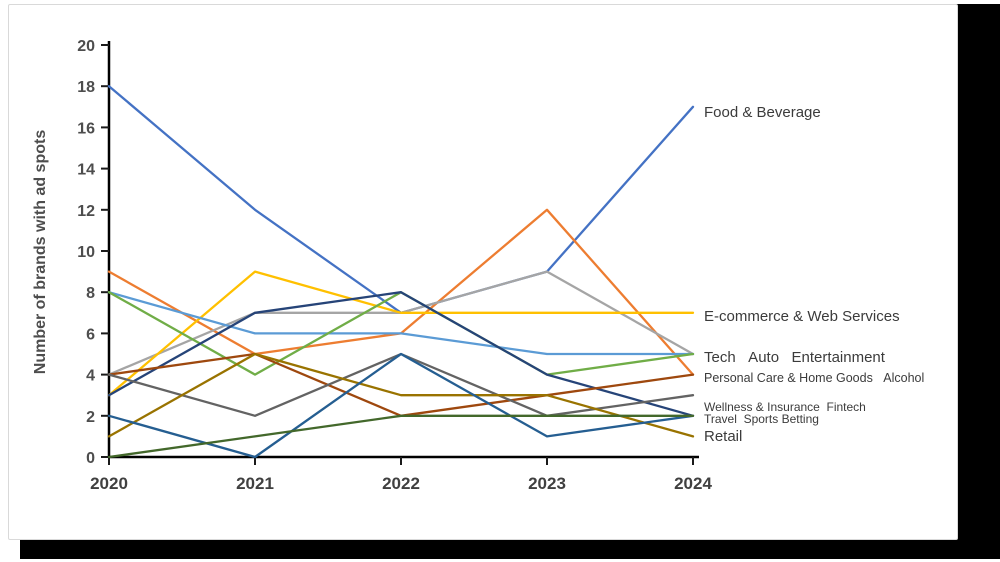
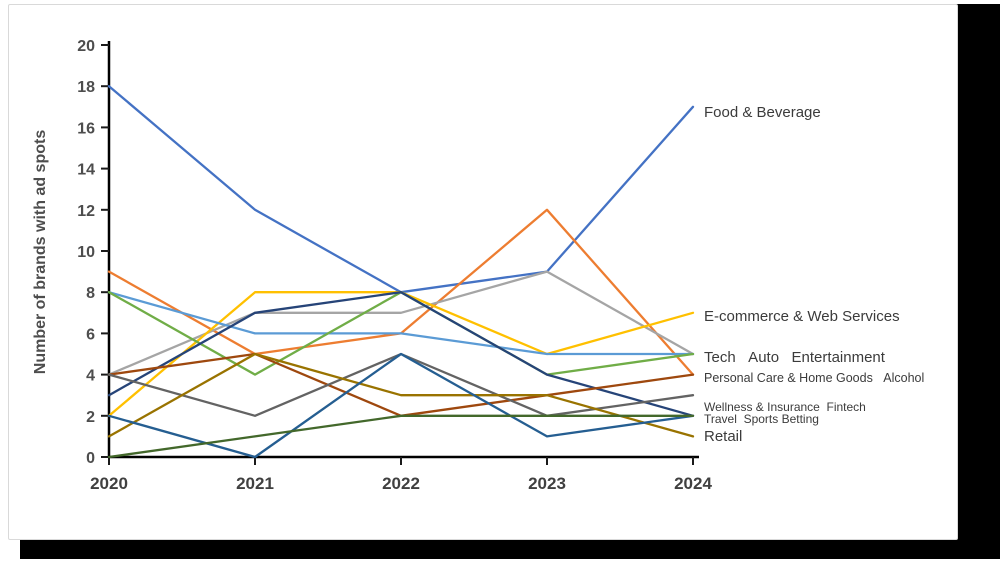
E-commerce & Web Services/2020: 3 -> 2
E-commerce & Web Services/2021: 9 -> 8
Food & Beverage/2022: 7 -> 8
E-commerce & Web Services/2022: 7 -> 8
E-commerce & Web Services/2023: 7 -> 5
